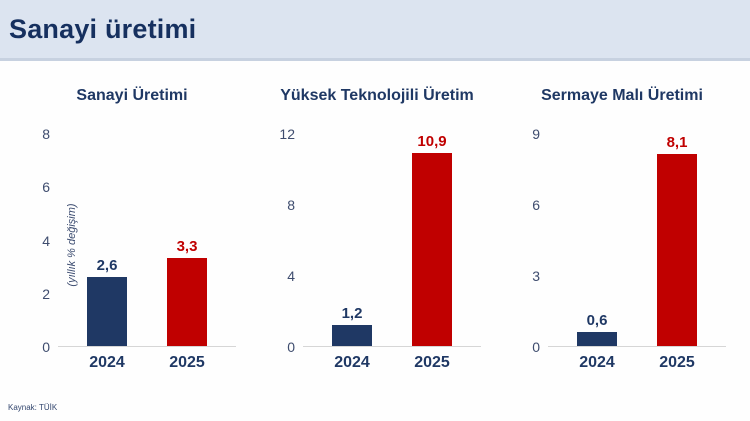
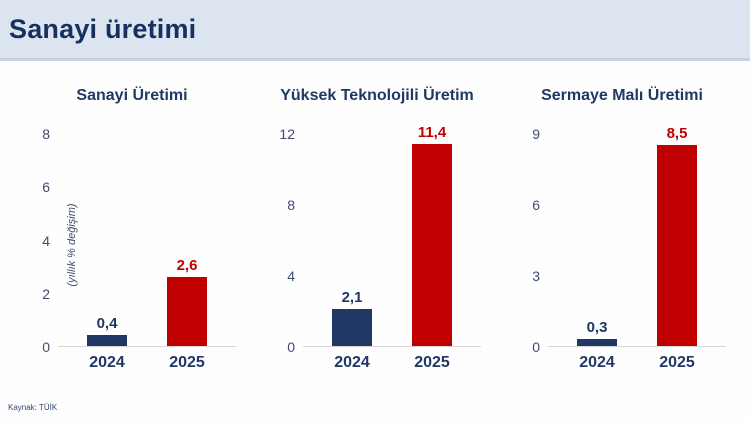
Sanayi Üretimi/2024: 2,6 -> 0,4
Sanayi Üretimi/2025: 3,3 -> 2,6
Yüksek Teknolojili Üretim/2024: 1,2 -> 2,1
Yüksek Teknolojili Üretim/2025: 10,9 -> 11,4
Sermaye Malı Üretimi/2024: 0,6 -> 0,3
Sermaye Malı Üretimi/2025: 8,1 -> 8,5
